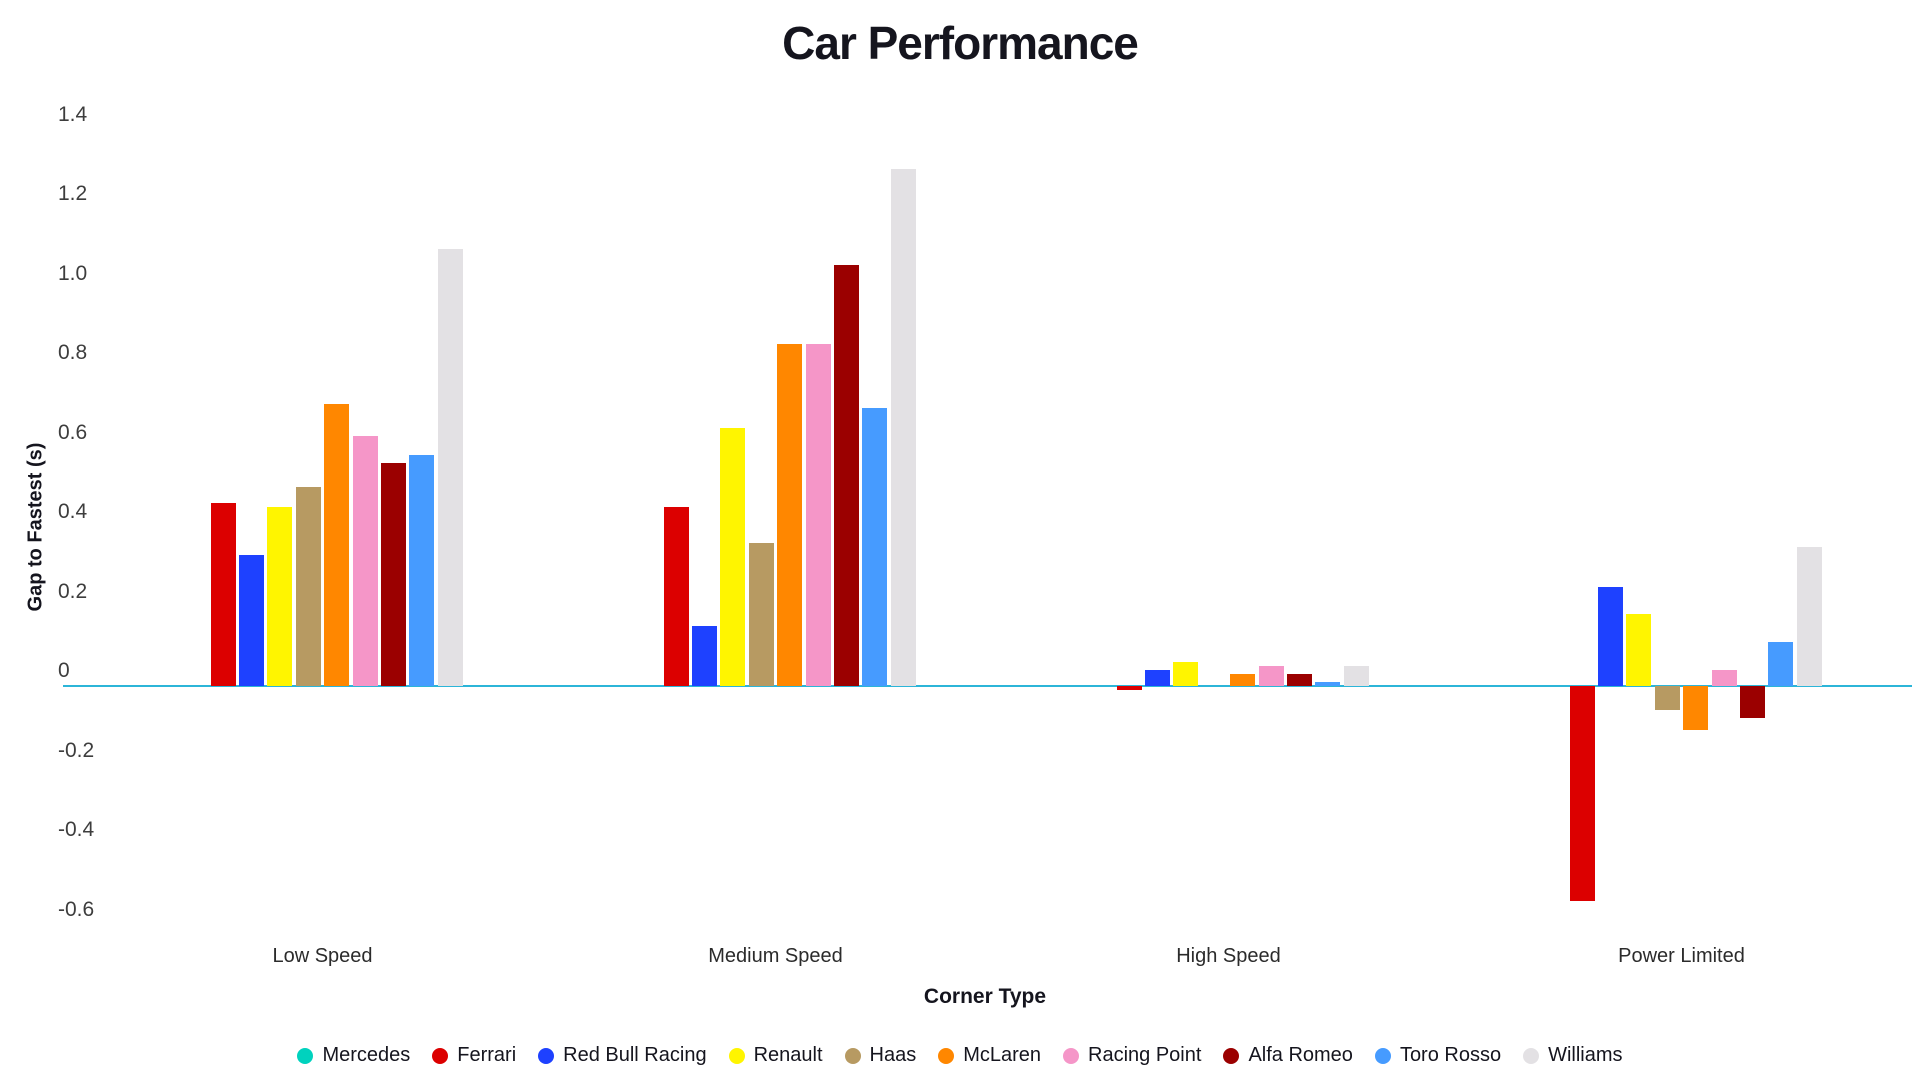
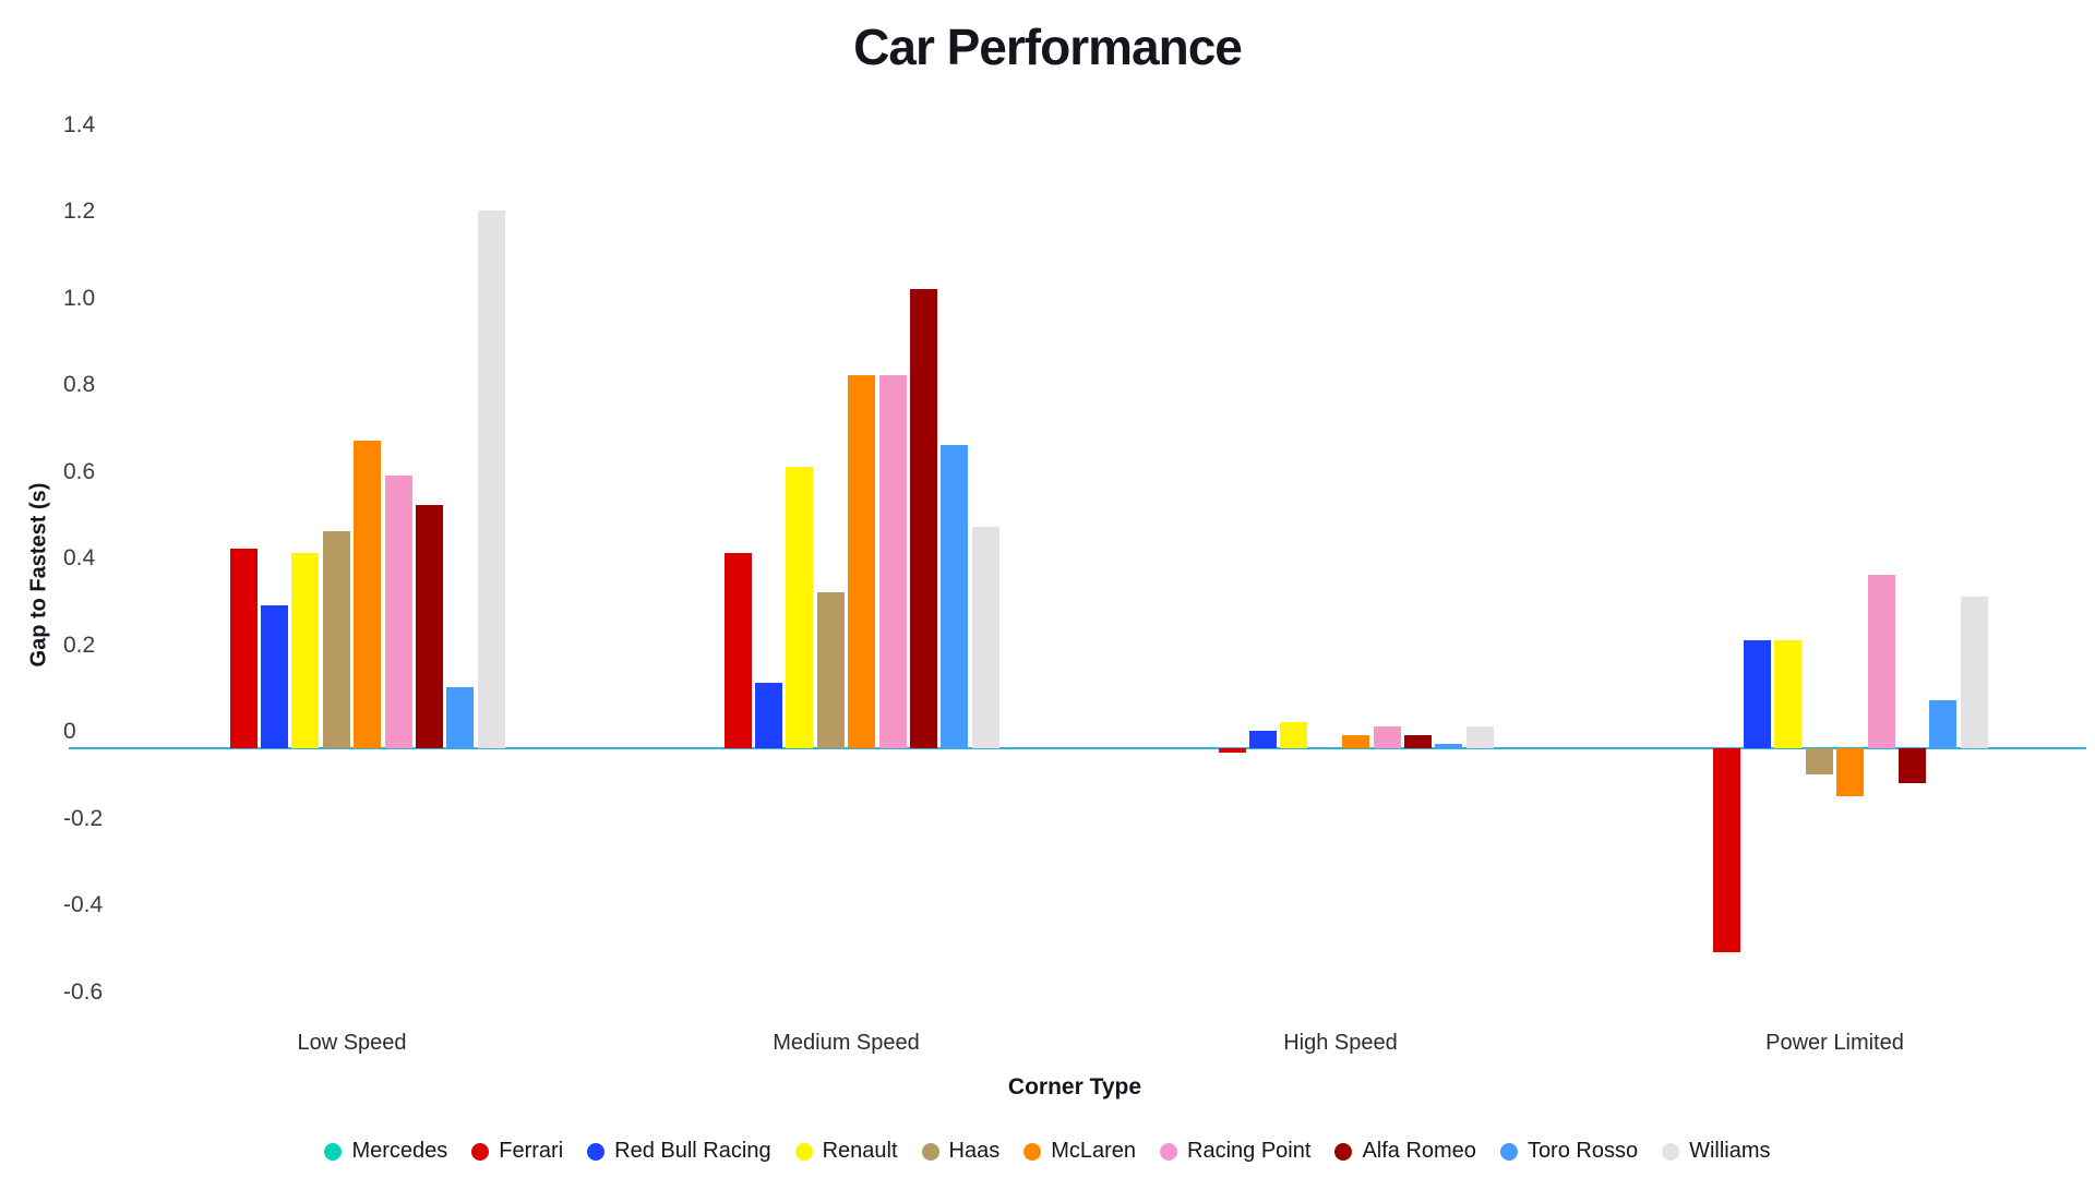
Toro Rosso/Low Speed: 0.58 -> 0.14
Williams/Low Speed: 1.10 -> 1.24
Williams/Medium Speed: 1.30 -> 0.51
Ferrari/Power Limited: -0.54 -> -0.47
Renault/Power Limited: 0.18 -> 0.25
Racing Point/Power Limited: 0.04 -> 0.40
